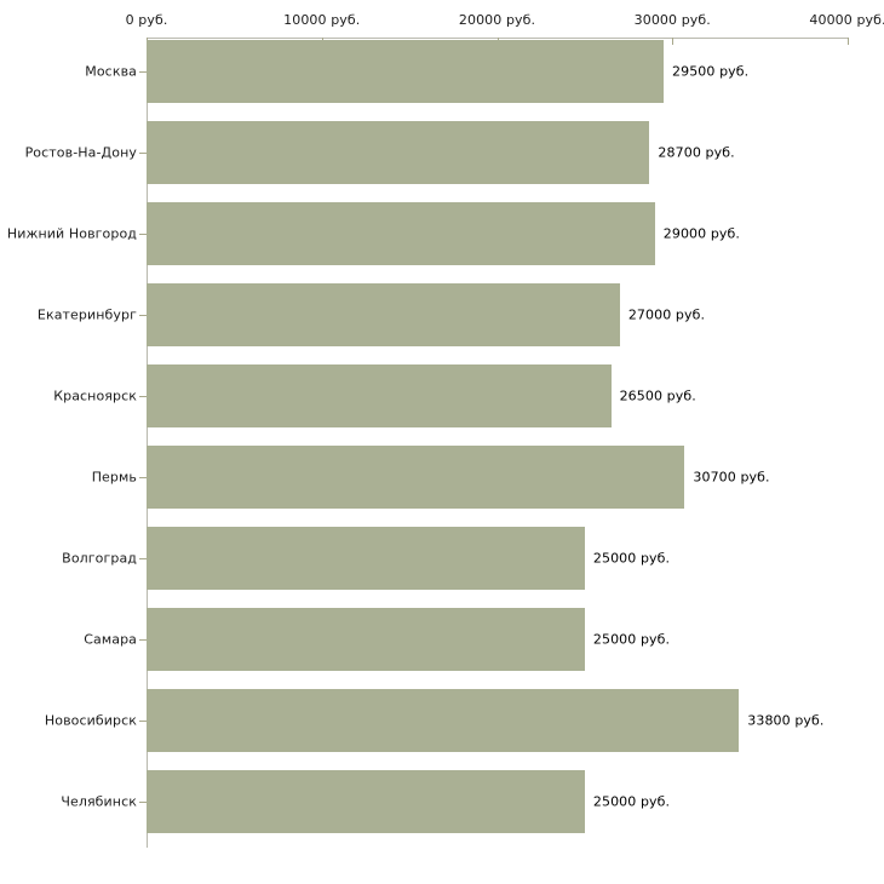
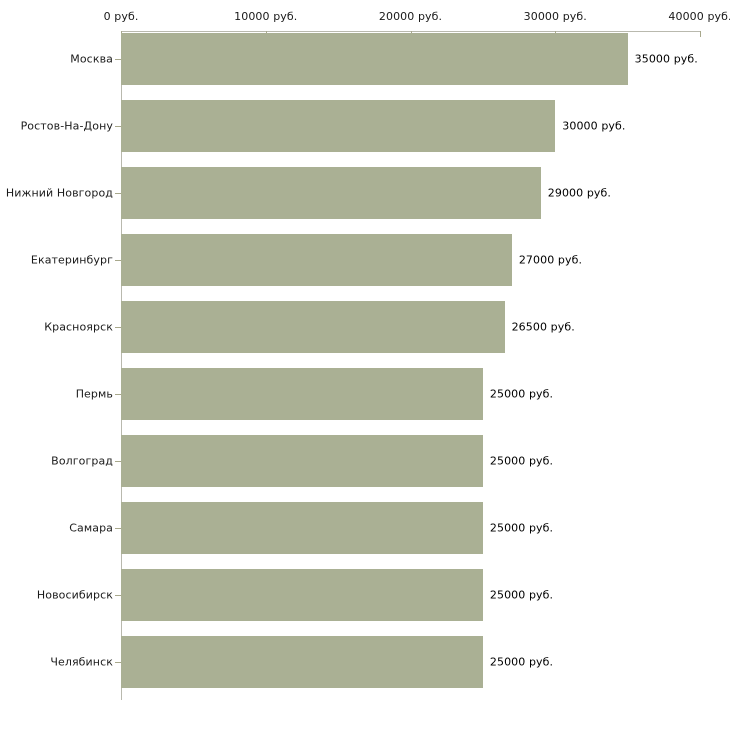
Москва: 29500 -> 35000
Ростов-На-Дону: 28700 -> 30000
Пермь: 30700 -> 25000
Новосибирск: 33800 -> 25000
